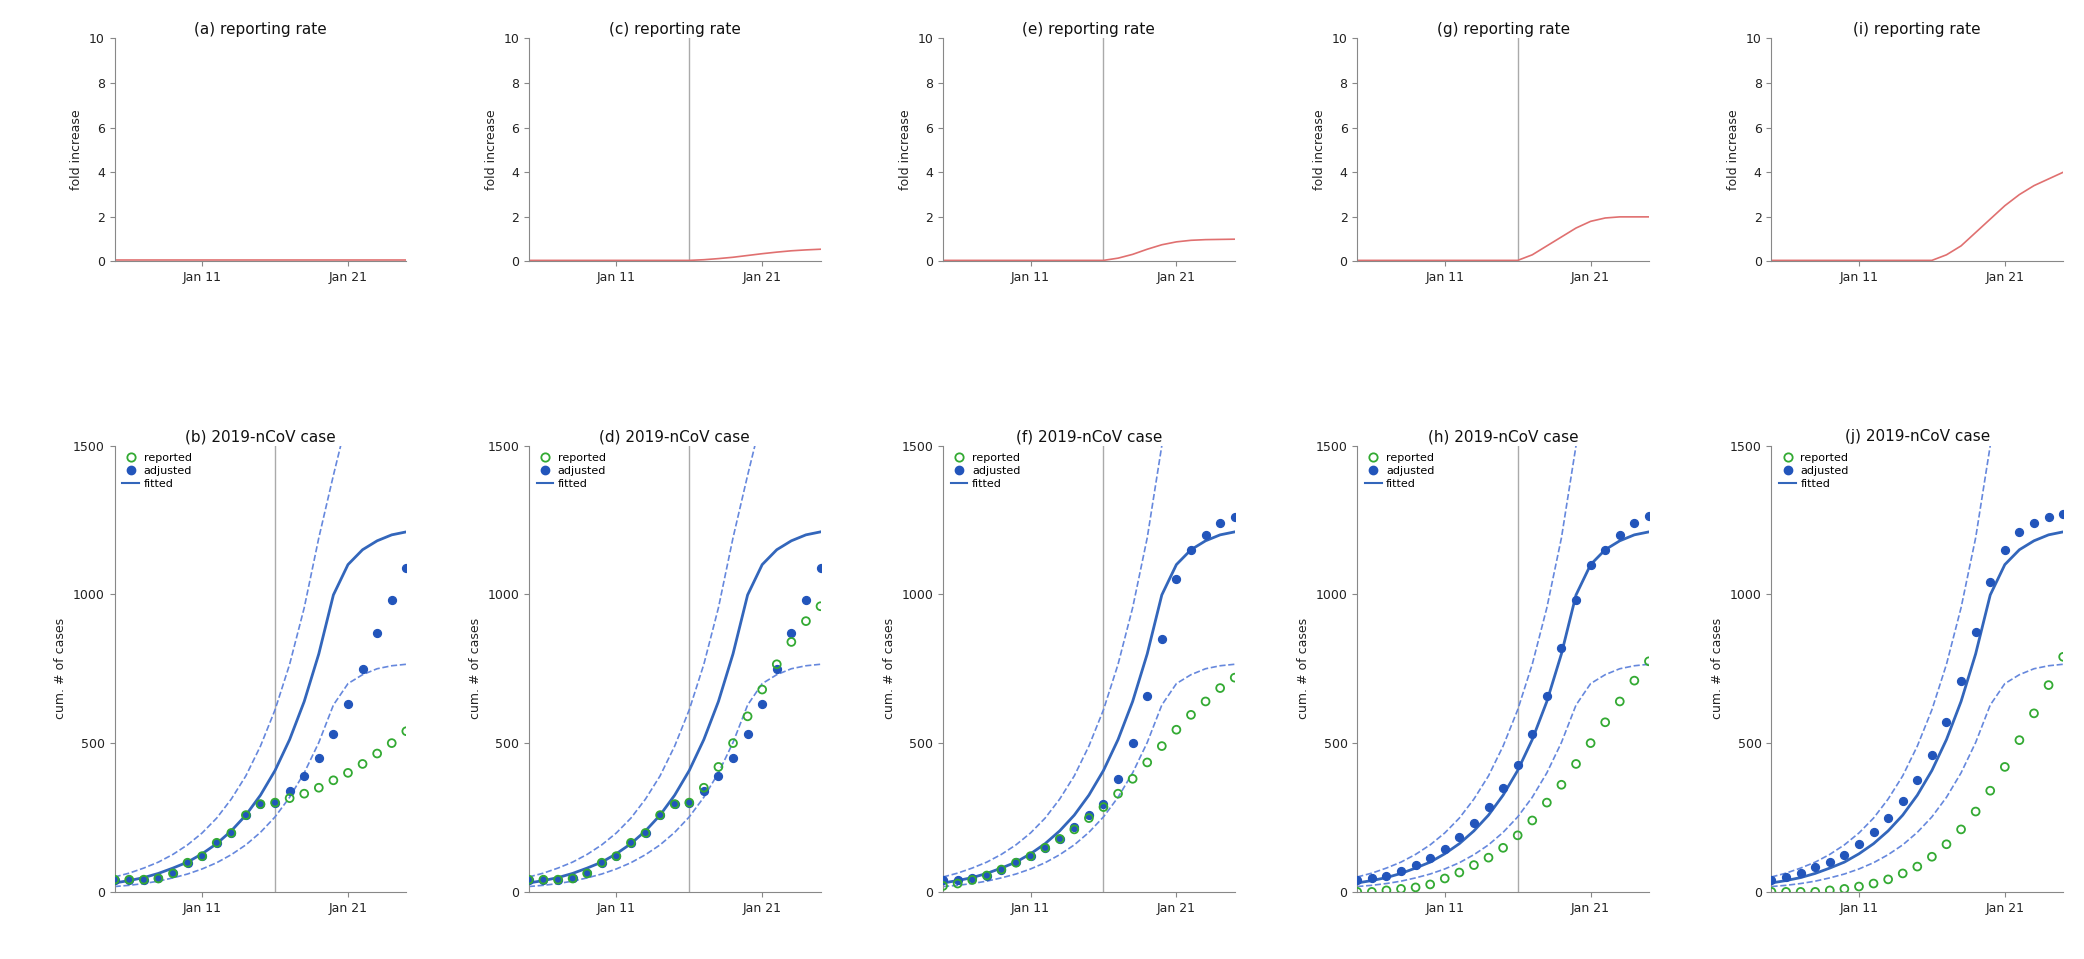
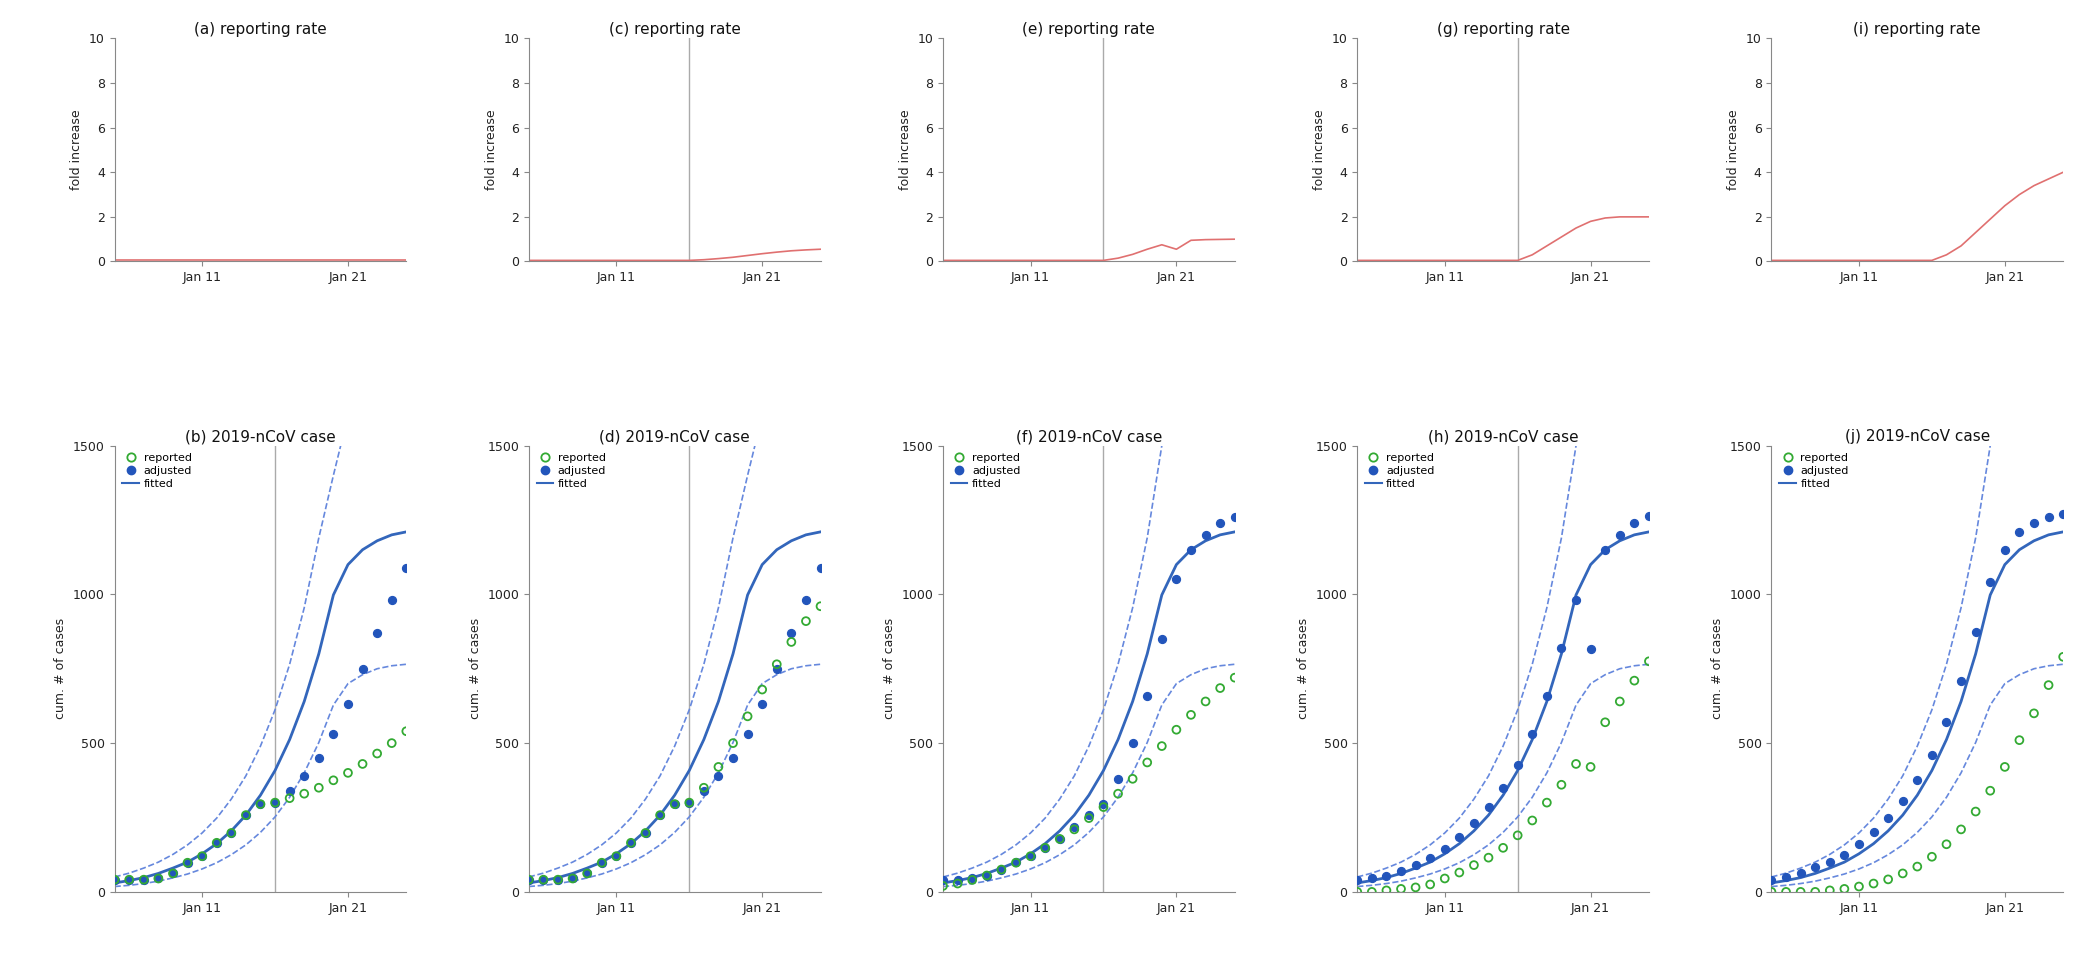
(e) reporting rate/Jan 21: 0.88 -> 0.55
(h) 2019-nCoV case/reported/Jan 21: 500 -> 420
(h) 2019-nCoV case/adjusted/Jan 21: 1100 -> 815
